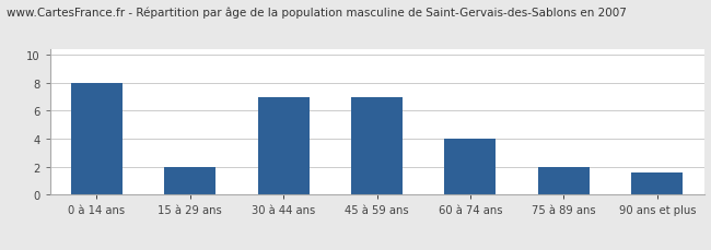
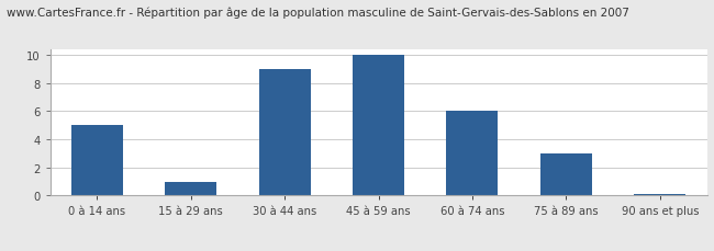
0 à 14 ans: 8.0 -> 5.0
15 à 29 ans: 2.0 -> 1.0
30 à 44 ans: 7.0 -> 9.0
45 à 59 ans: 7.0 -> 10.0
60 à 74 ans: 4.0 -> 6.0
75 à 89 ans: 2.0 -> 3.0
90 ans et plus: 1.6 -> 0.1
